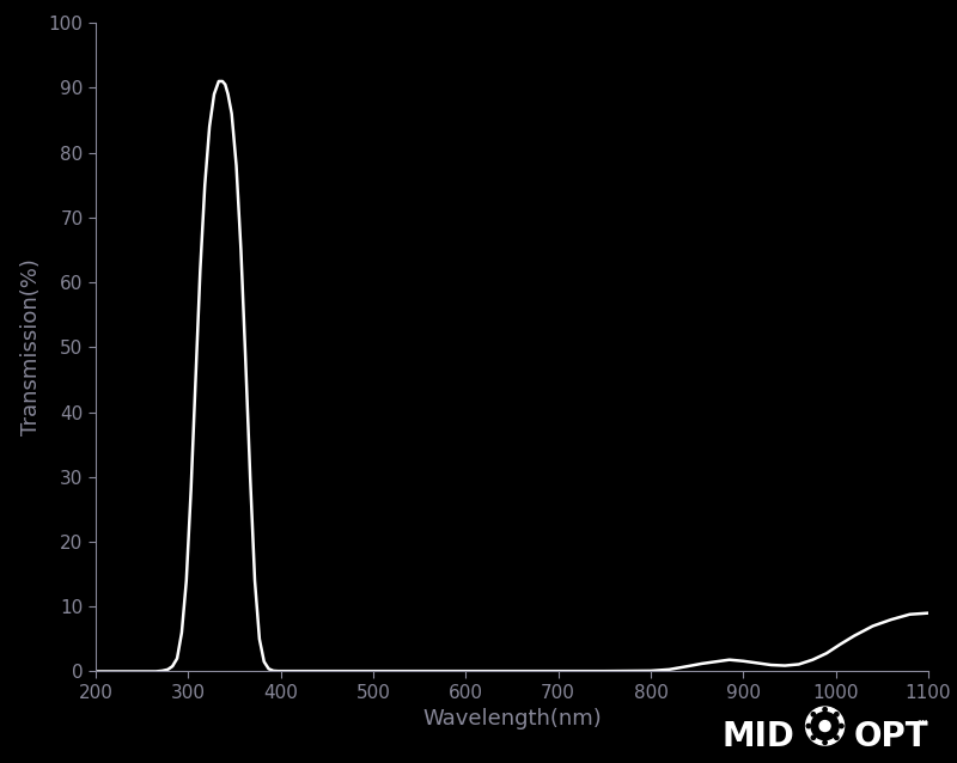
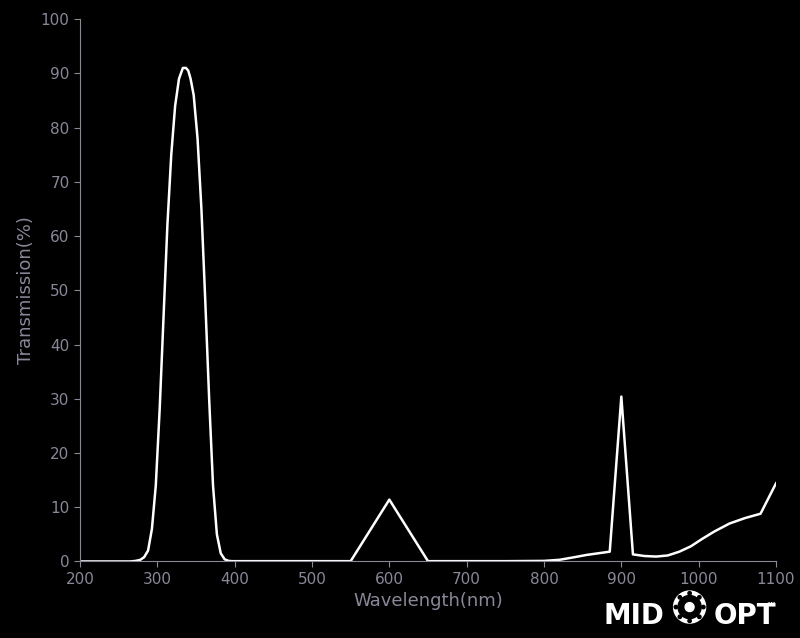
600: 0.1 -> 11.4
900: 1.6 -> 30.4
1100: 9.0 -> 14.4
